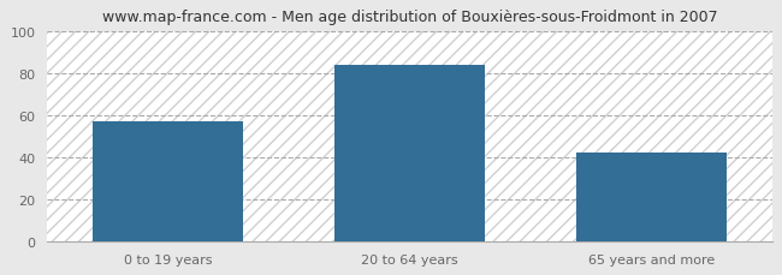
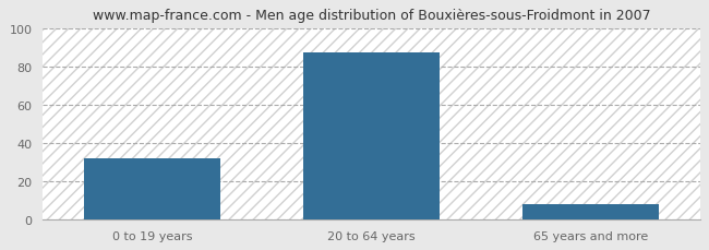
0 to 19 years: 57 -> 32
20 to 64 years: 84 -> 87
65 years and more: 42 -> 8
